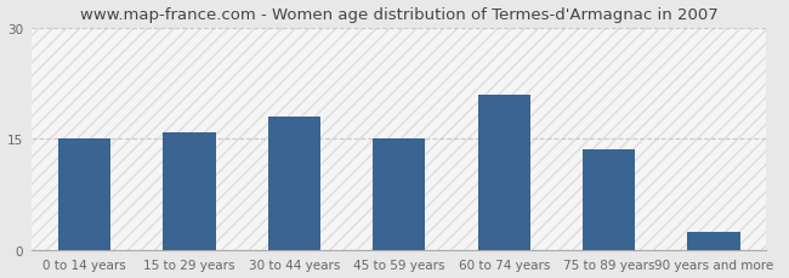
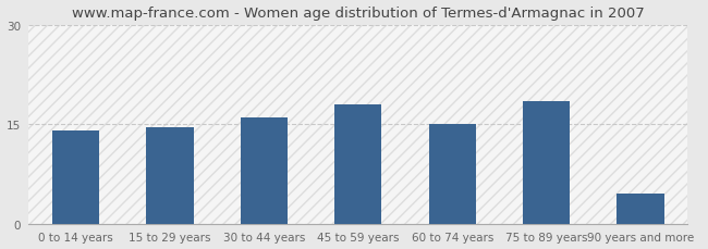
0 to 14 years: 15.0 -> 14.0
15 to 29 years: 15.8 -> 14.5
30 to 44 years: 18.0 -> 16.0
45 to 59 years: 15.0 -> 18.0
60 to 74 years: 21.0 -> 15.0
75 to 89 years: 13.6 -> 18.5
90 years and more: 2.4 -> 4.5
